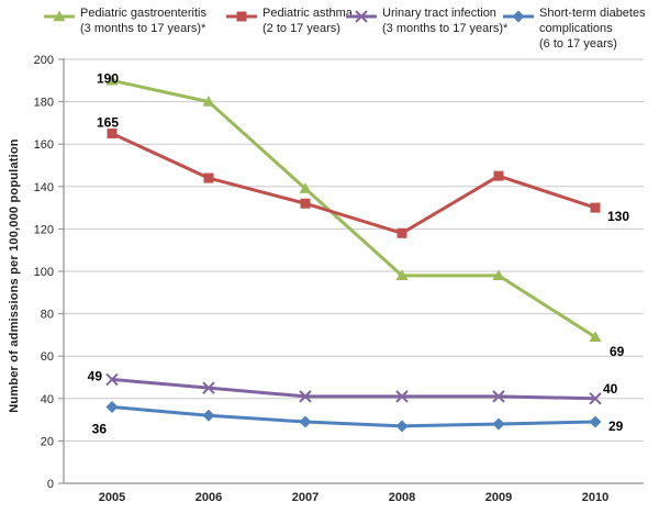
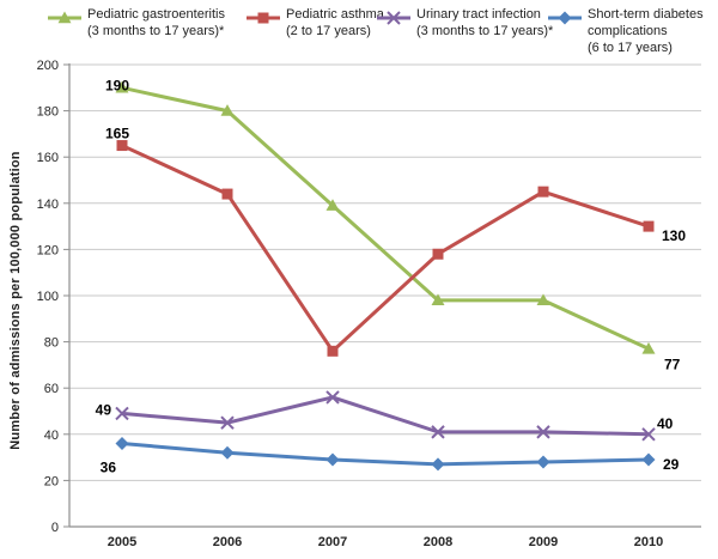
Pediatric asthma (2 to 17 years)/2007: 132 -> 76
Urinary tract infection (3 months to 17 years)*/2007: 41 -> 56
Pediatric gastroenteritis (3 months to 17 years)*/2010: 69 -> 77
